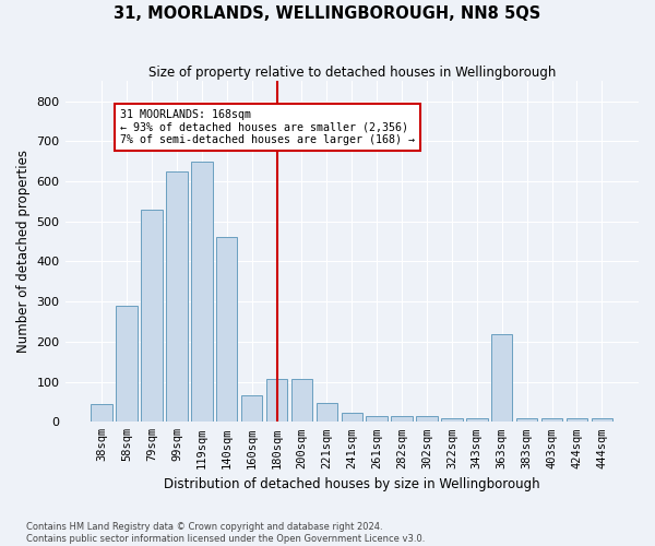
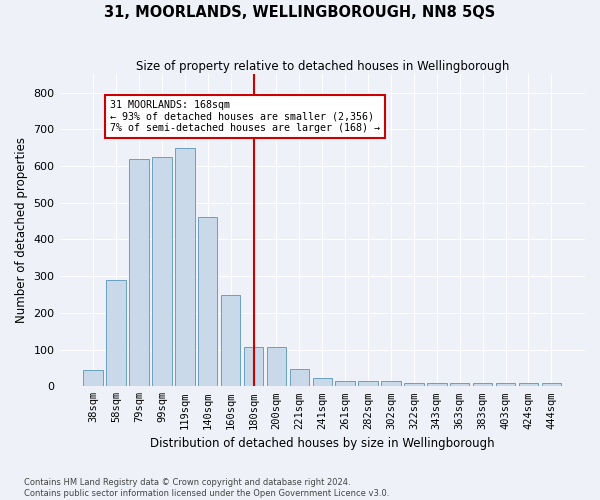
79sqm: 530 -> 620
160sqm: 65 -> 250
363sqm: 220 -> 8
